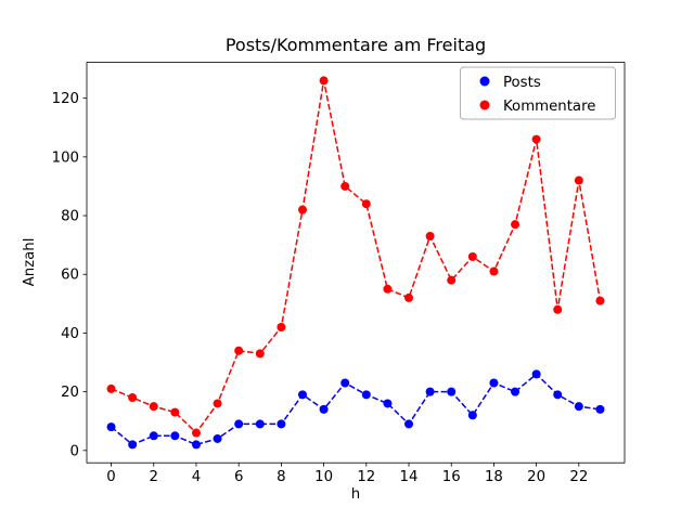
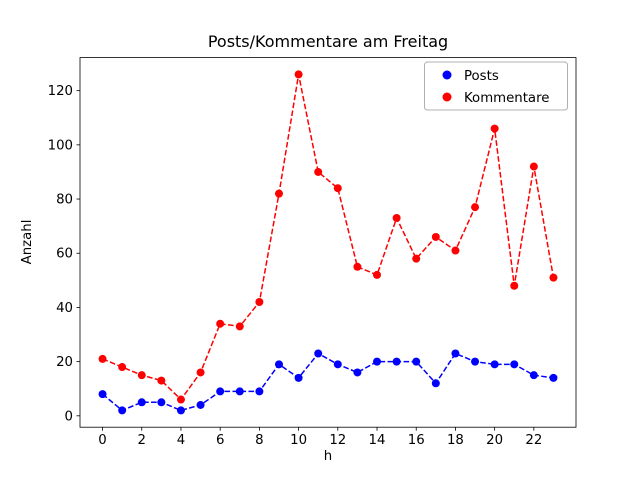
Posts/14: 9 -> 20
Posts/20: 26 -> 19
